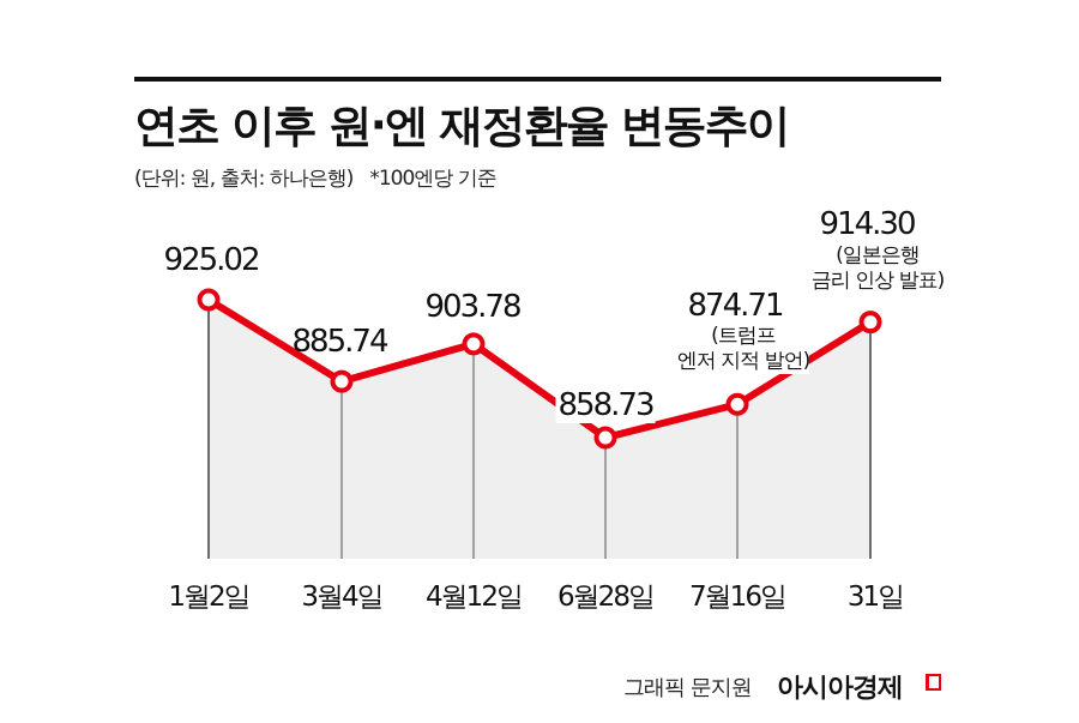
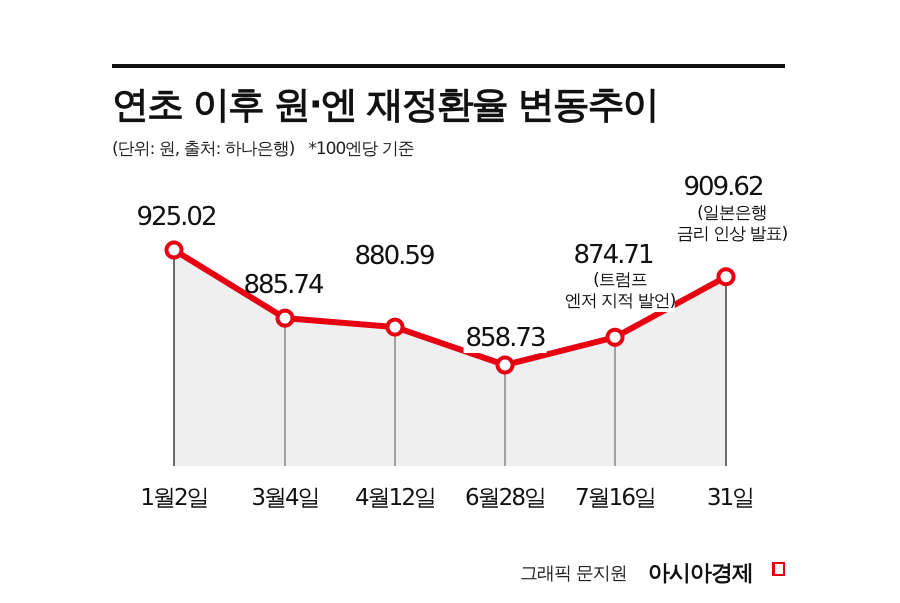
4월12일: 903.78 -> 880.59
31일: 914.30 -> 909.62
